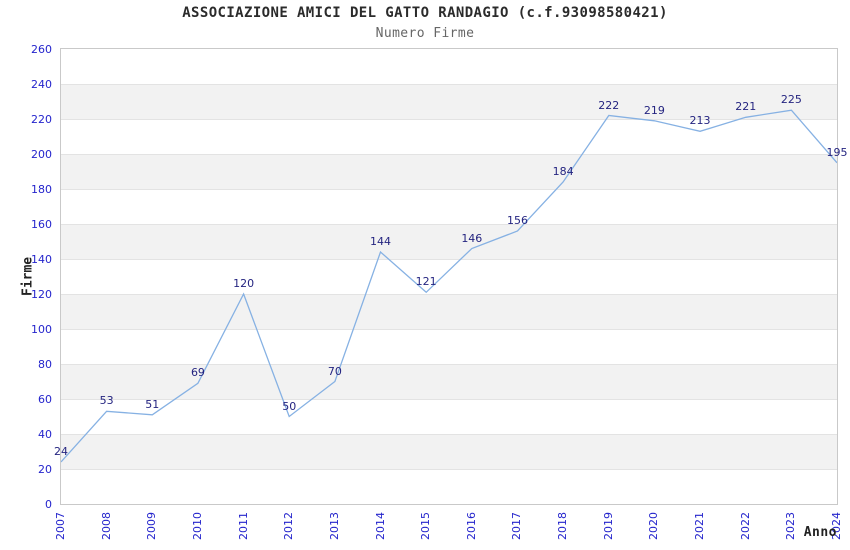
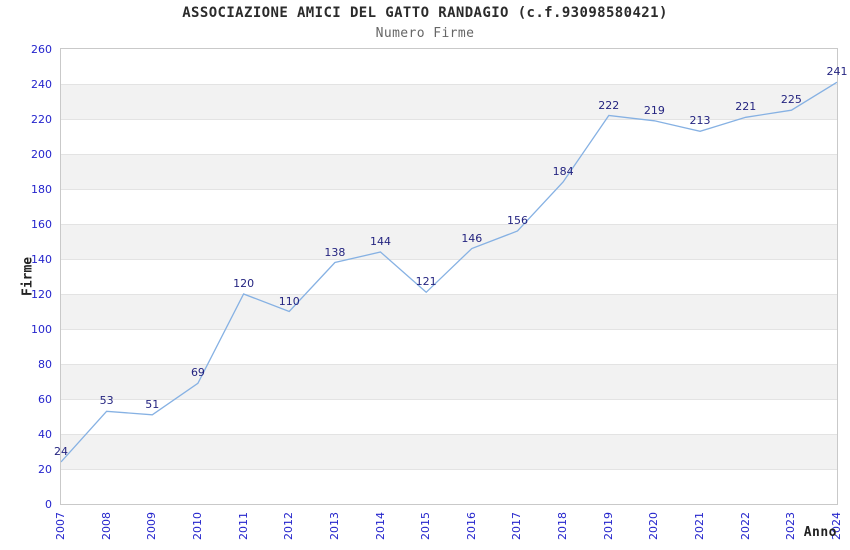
2012: 50 -> 110
2013: 70 -> 138
2024: 195 -> 241
